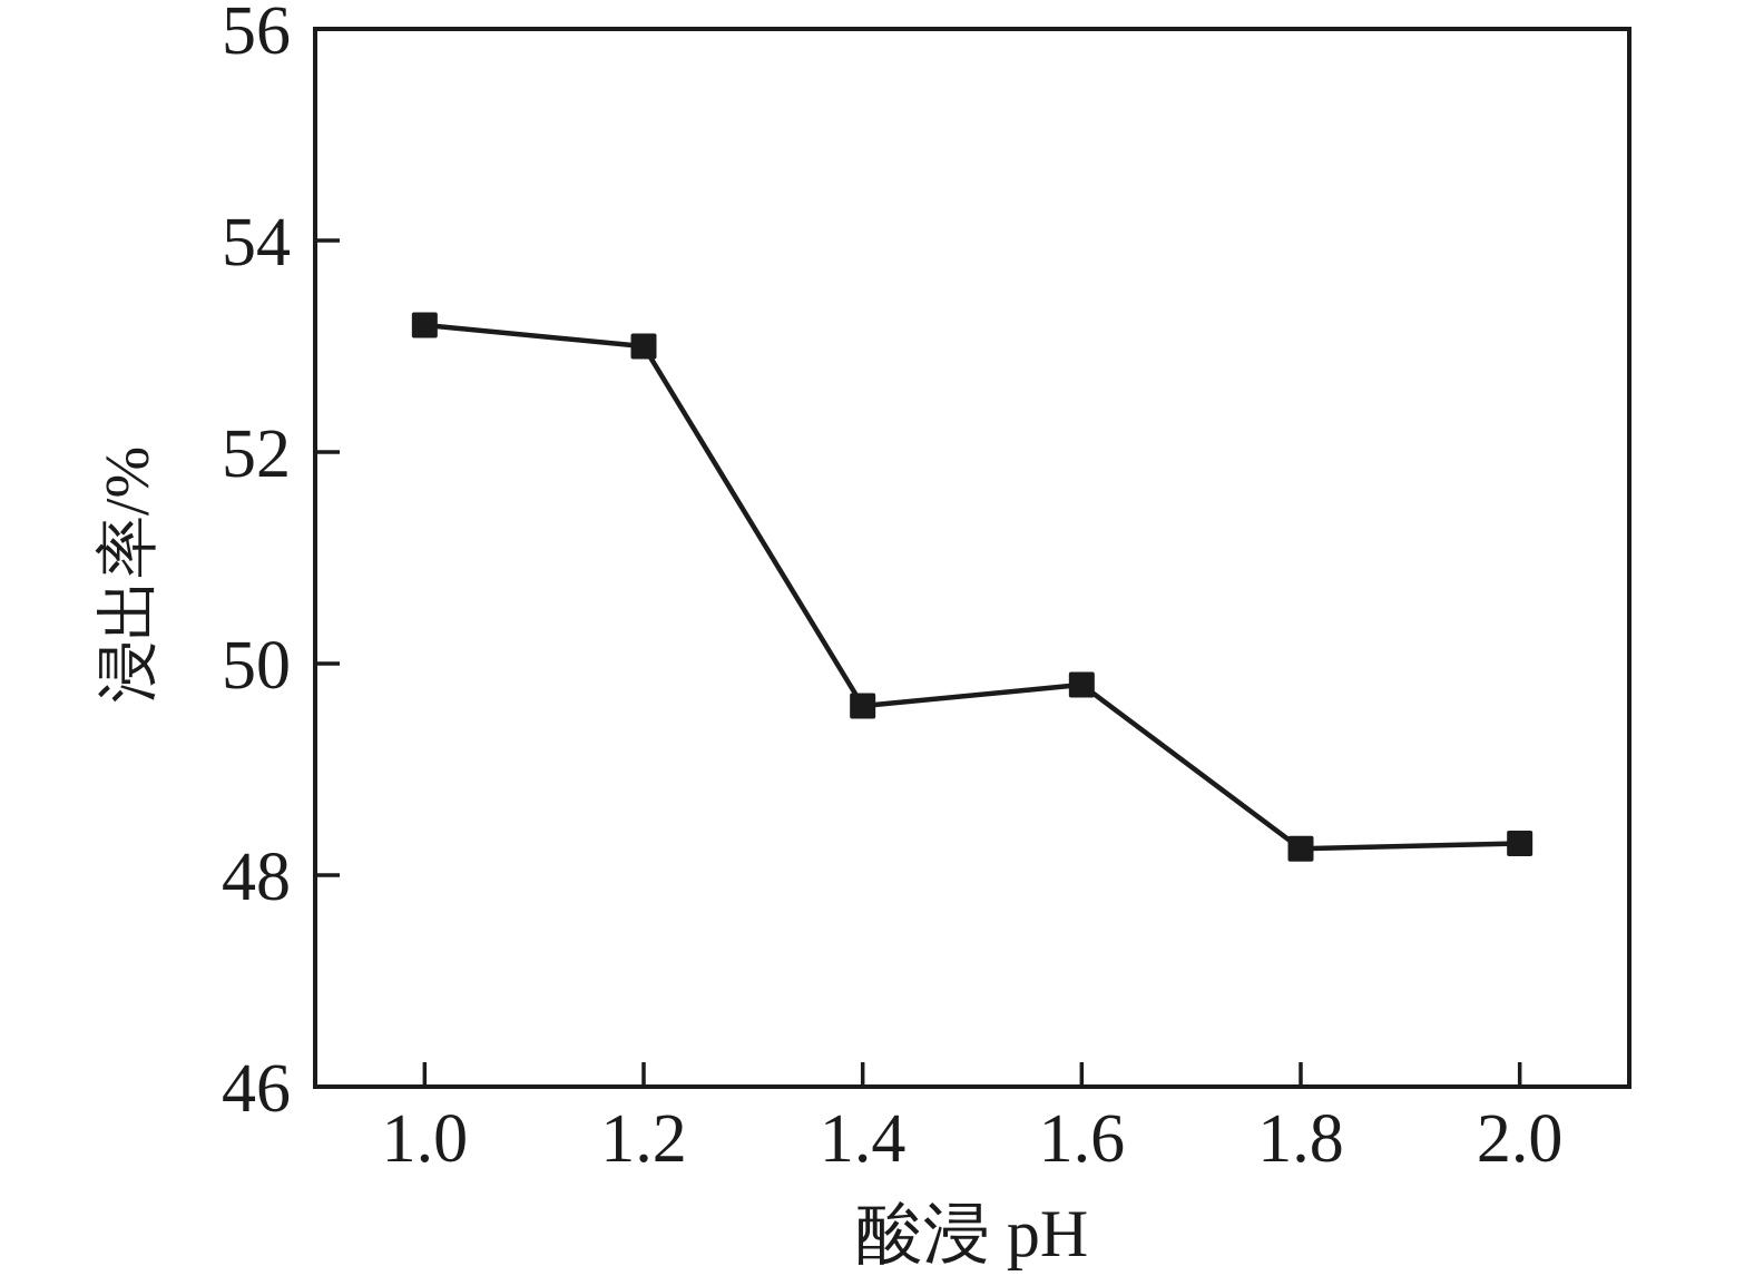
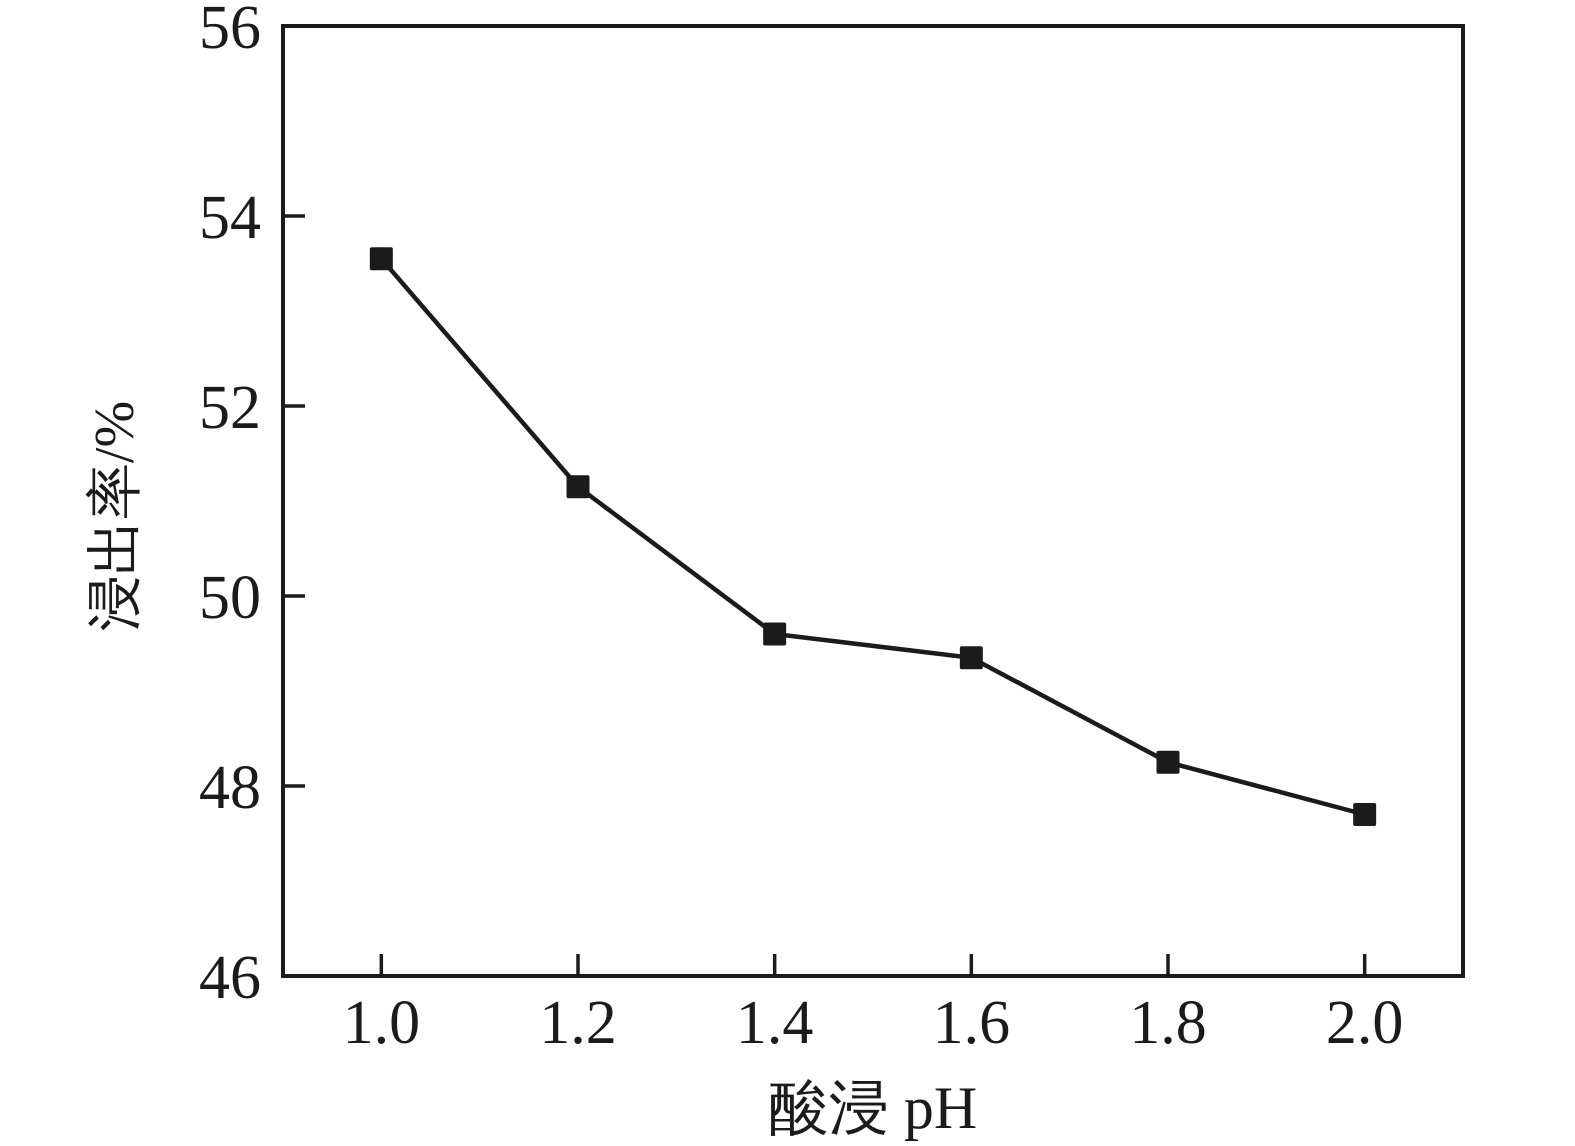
1.0: 53.2 -> 53.5
1.2: 53.0 -> 51.1
1.6: 49.8 -> 49.4
2.0: 48.3 -> 47.7
